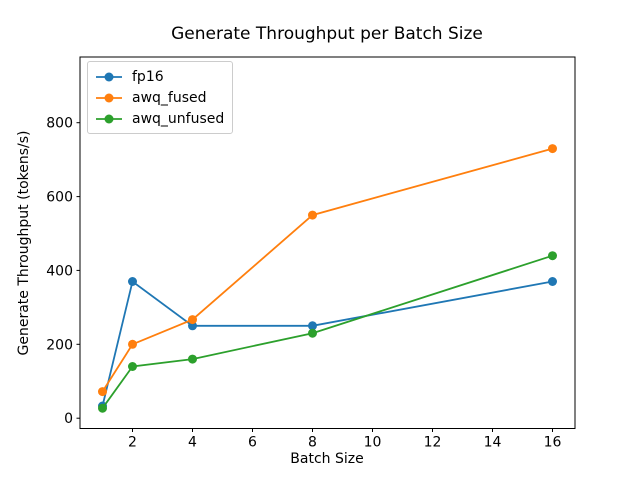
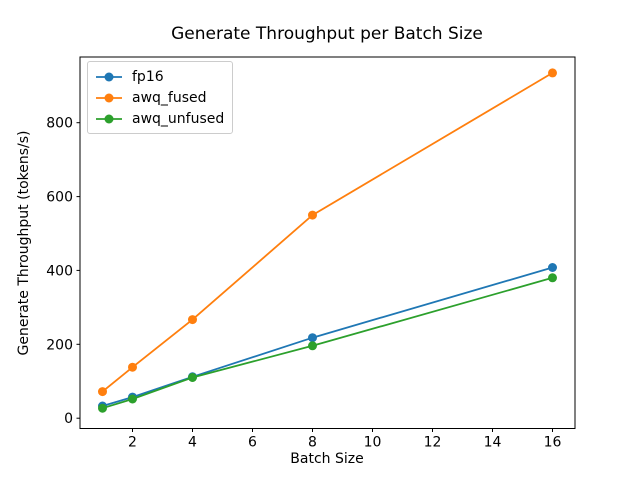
fp16/2: 370 -> 60
awq_fused/2: 200 -> 140
awq_unfused/2: 140 -> 50
fp16/4: 250 -> 110
awq_unfused/4: 160 -> 110
fp16/8: 250 -> 220
awq_unfused/8: 230 -> 200
fp16/16: 370 -> 410
awq_fused/16: 730 -> 940
awq_unfused/16: 440 -> 380
